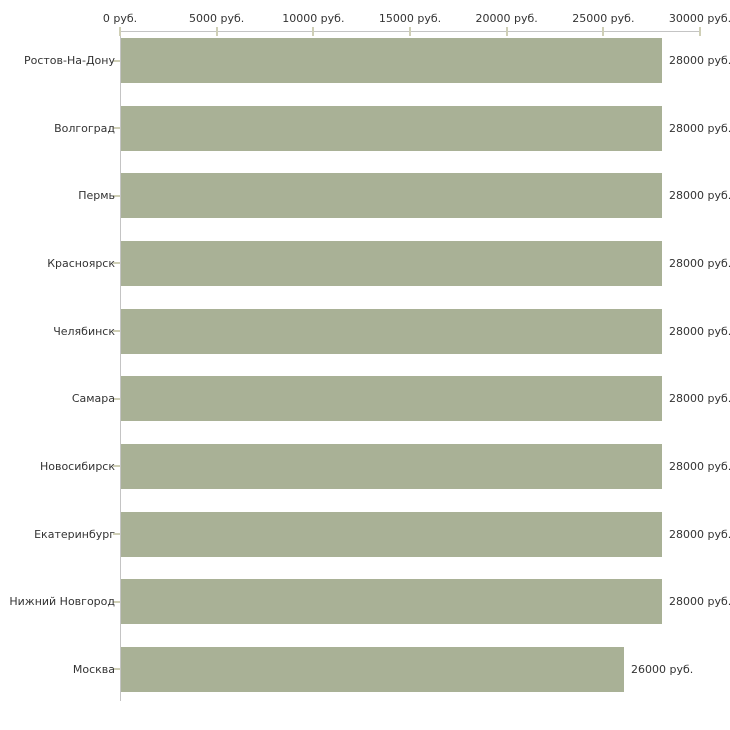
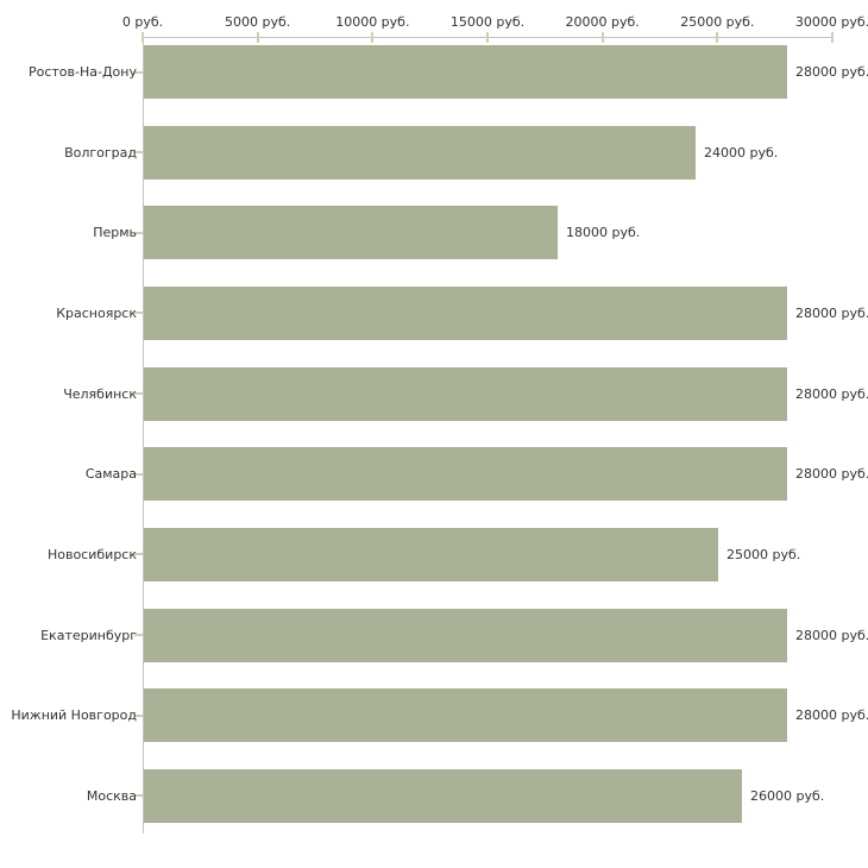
Волгоград: 28000 -> 24000
Пермь: 28000 -> 18000
Новосибирск: 28000 -> 25000
